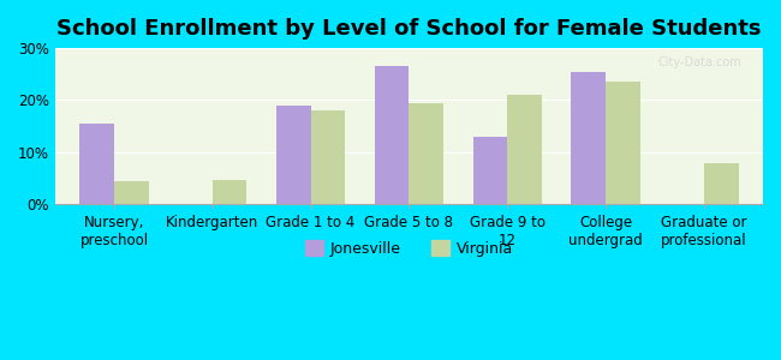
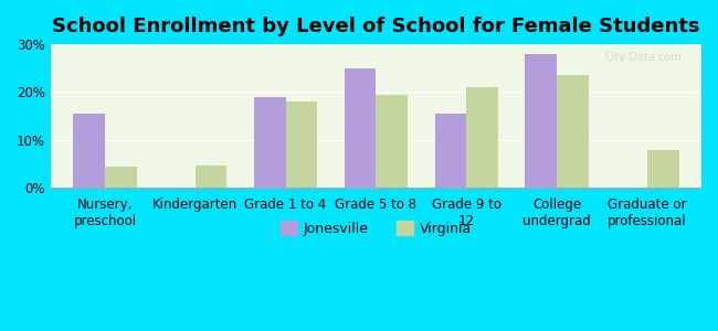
Jonesville/Grade 5 to 8: 26.5% -> 25.0%
Jonesville/Grade 9 to 12: 13.0% -> 15.5%
Jonesville/College undergrad: 25.5% -> 28.0%
